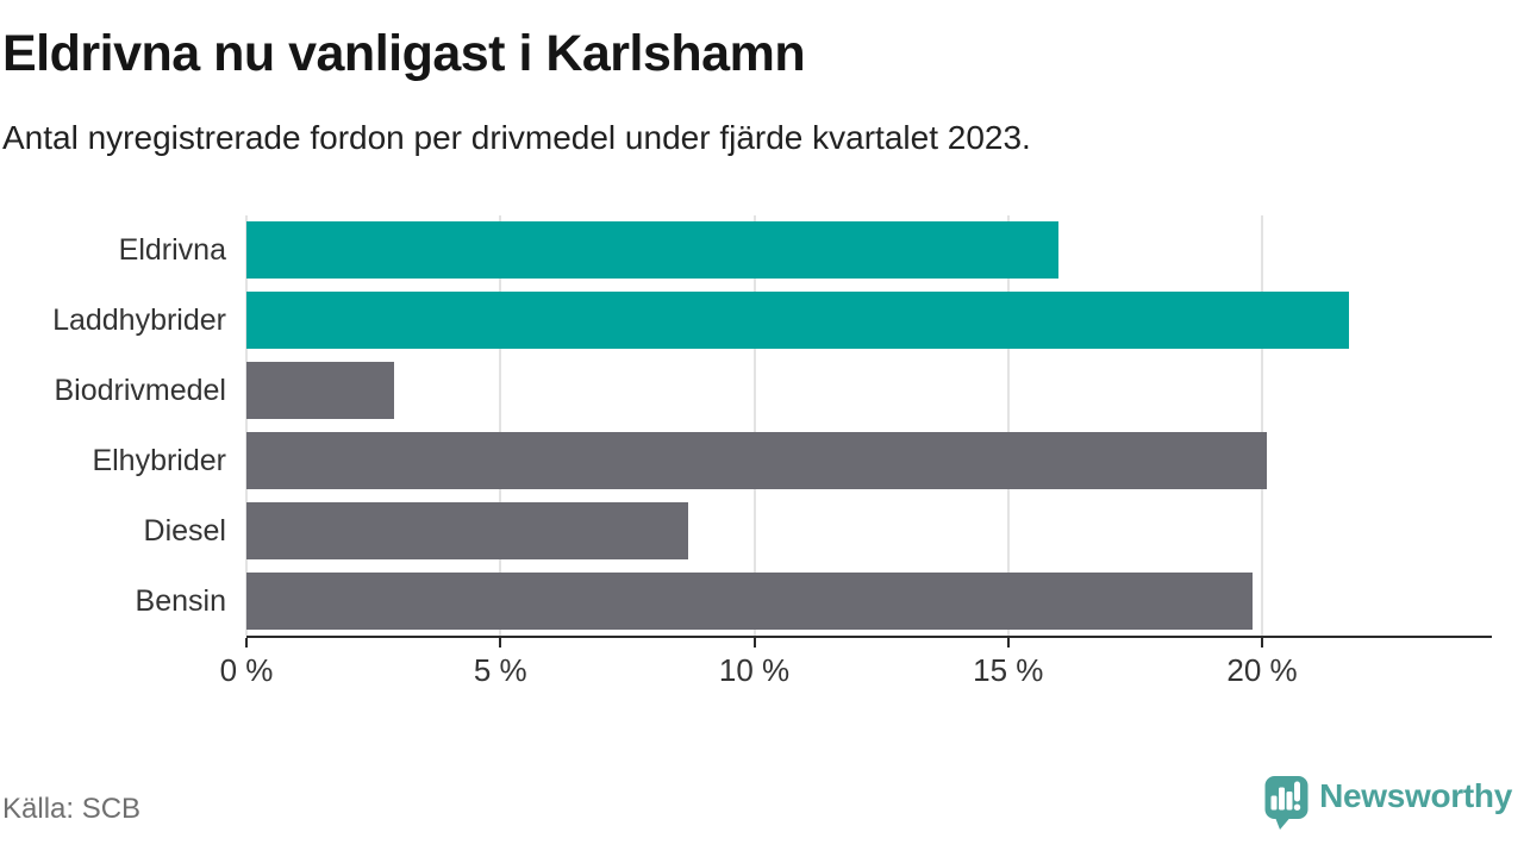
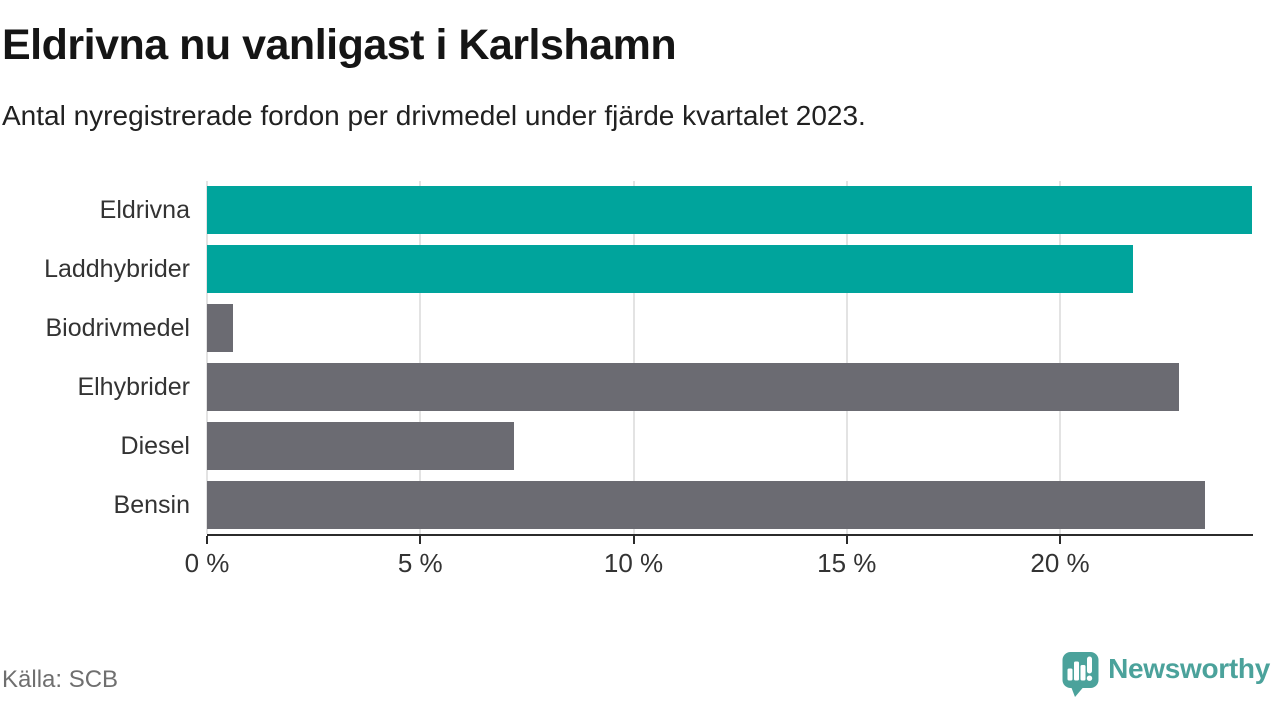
Eldrivna: 16.0% -> 24.5%
Biodrivmedel: 2.9% -> 0.6%
Elhybrider: 20.1% -> 22.8%
Diesel: 8.7% -> 7.2%
Bensin: 19.8% -> 23.4%
